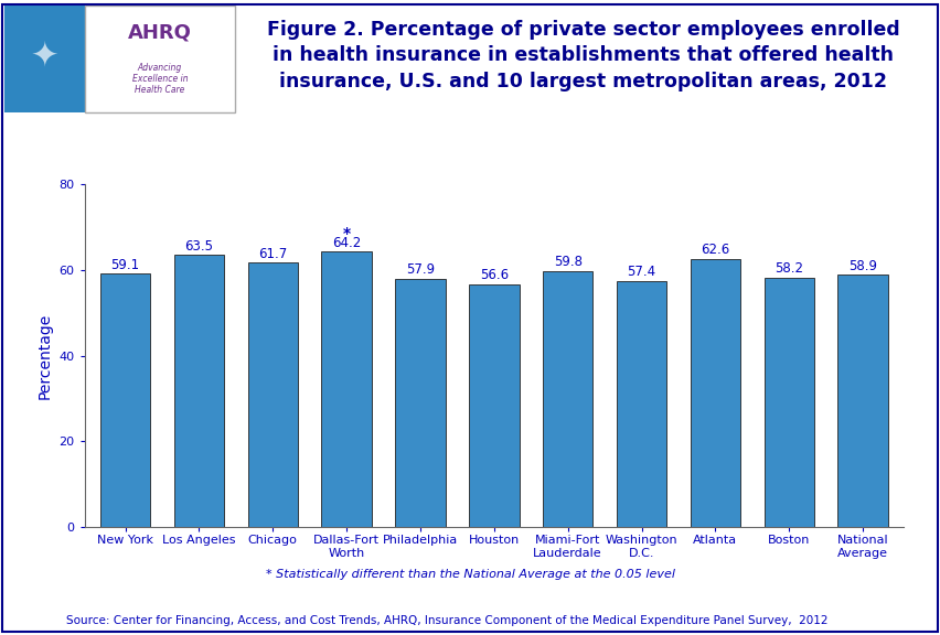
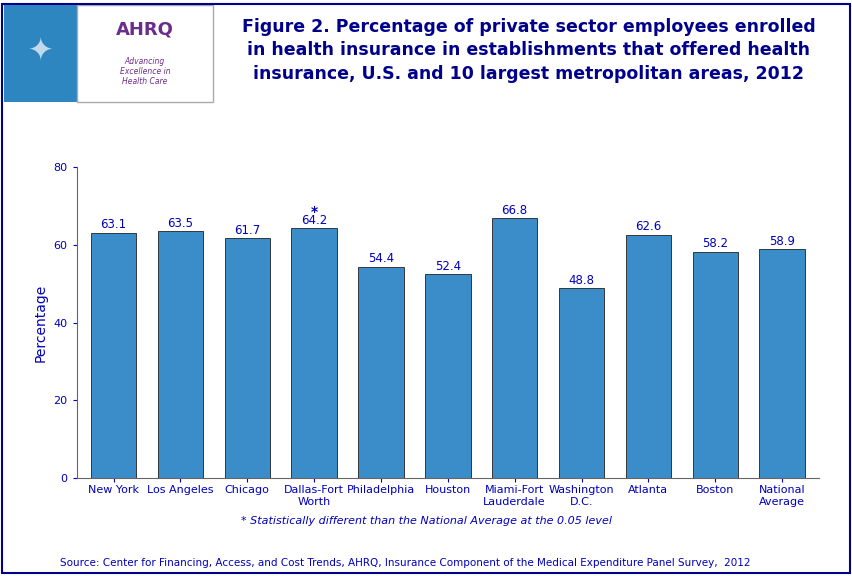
New York: 59.1 -> 63.1
Philadelphia: 57.9 -> 54.4
Houston: 56.6 -> 52.4
Miami-Fort Lauderdale: 59.8 -> 66.8
Washington D.C.: 57.4 -> 48.8
